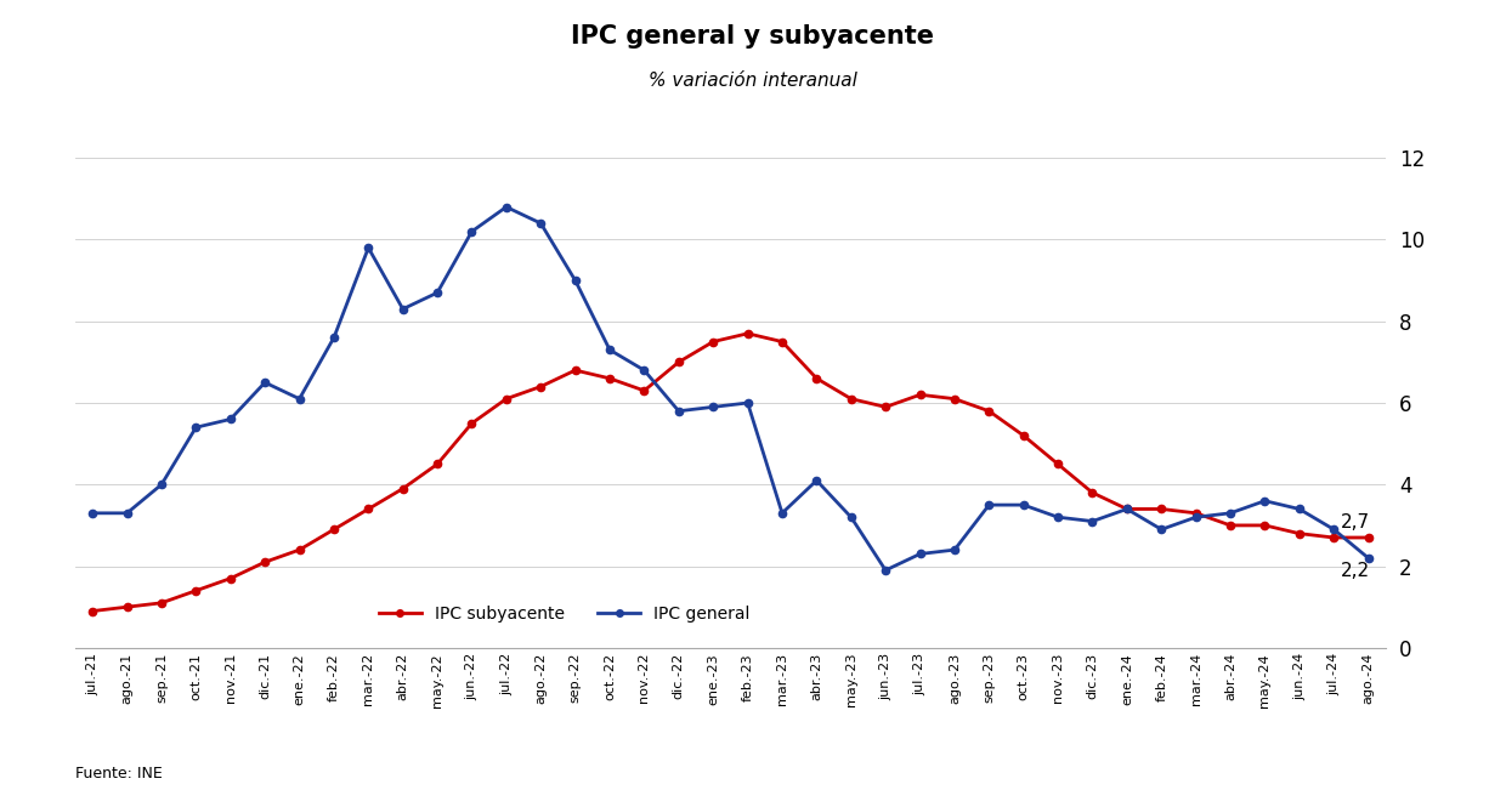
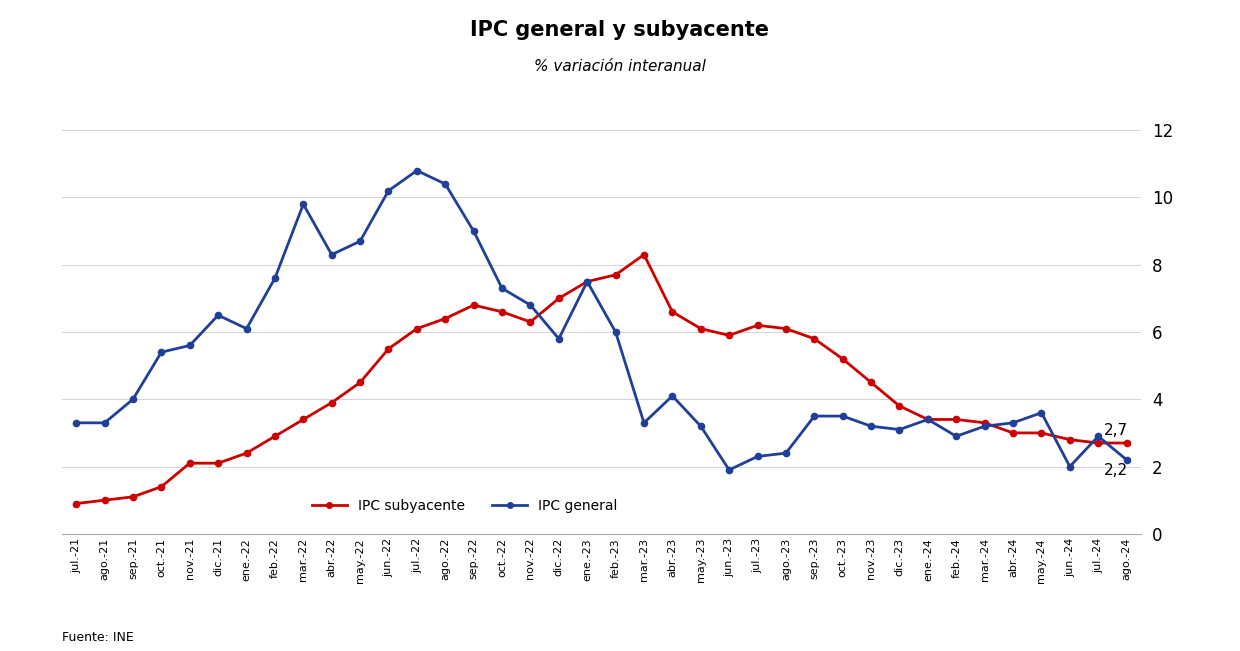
IPC subyacente/nov.-21: 1.7 -> 2.1
IPC general/ene.-23: 5.9 -> 7.5
IPC subyacente/mar.-23: 7.5 -> 8.3
IPC general/jun.-24: 3.4 -> 2.0
